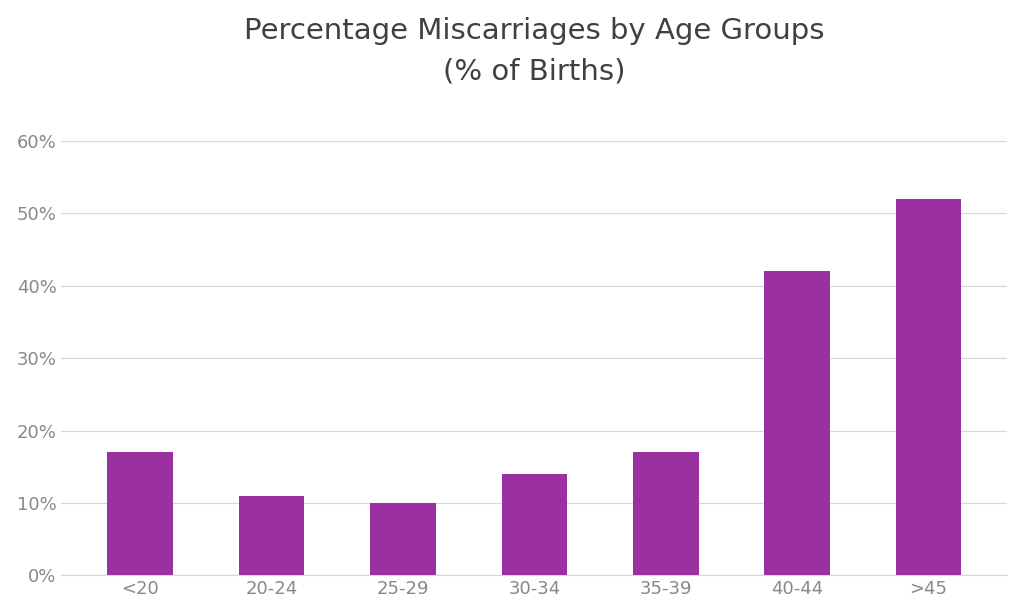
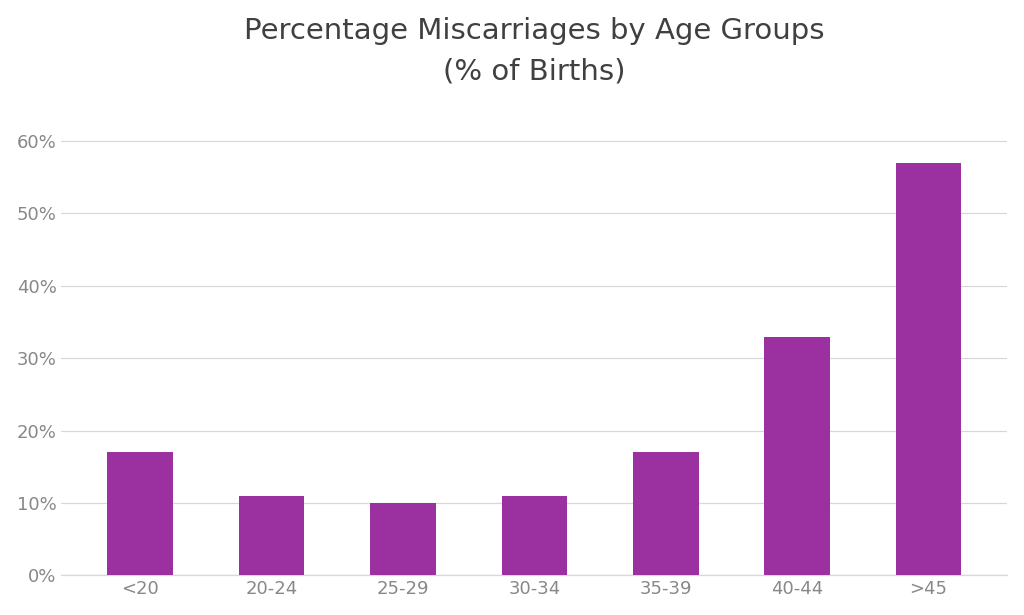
30-34: 14% -> 11%
40-44: 42% -> 33%
>45: 52% -> 57%
